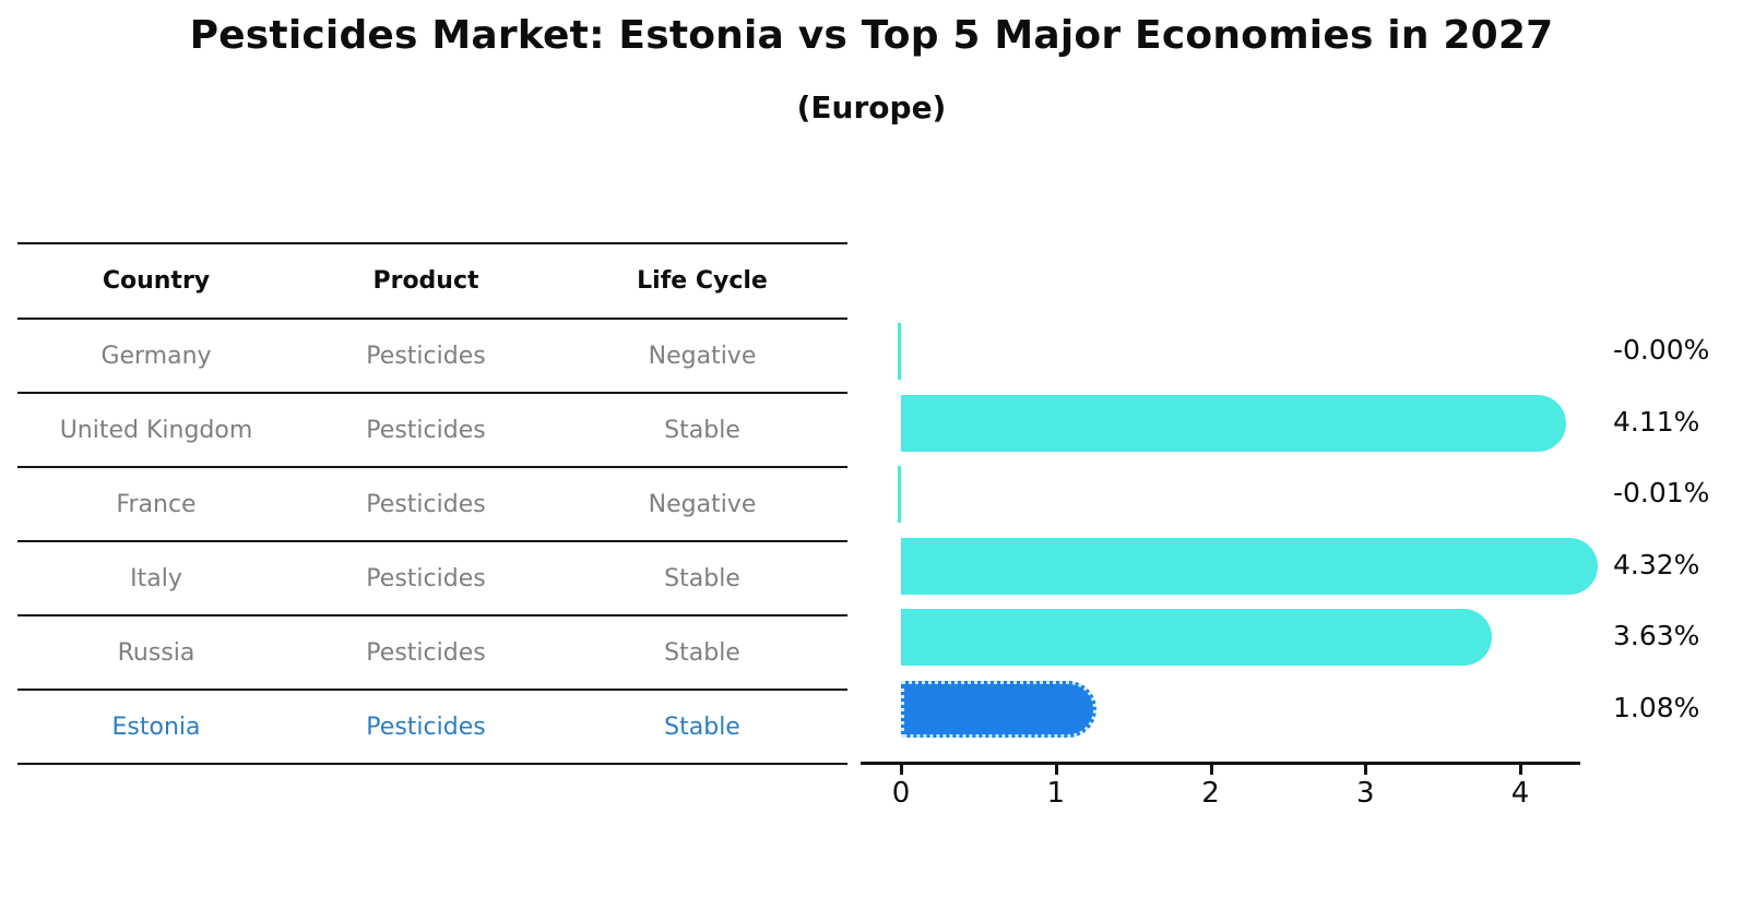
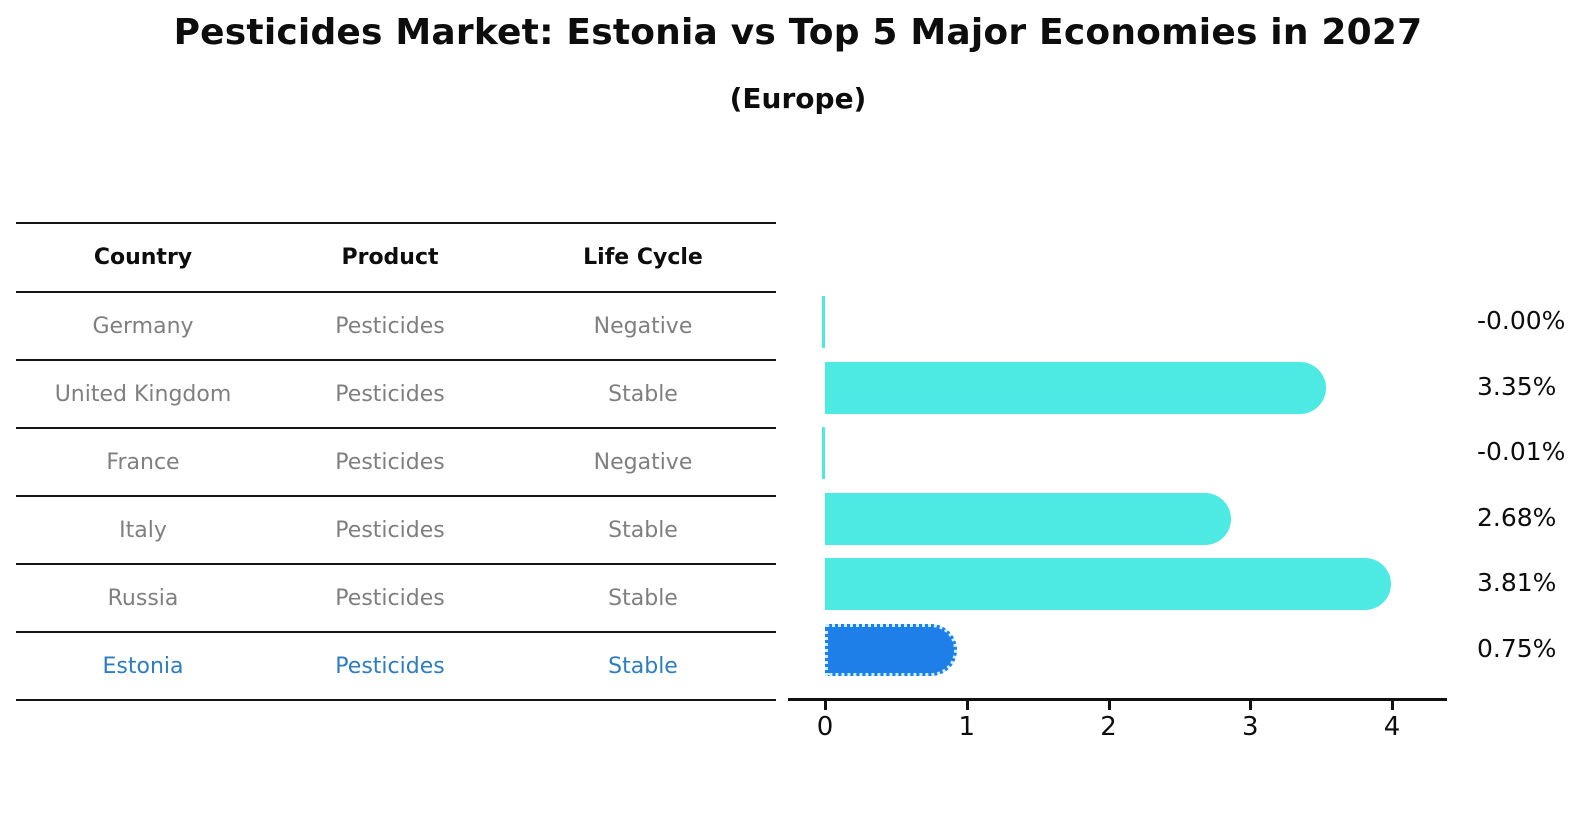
United Kingdom: 4.11% -> 3.35%
Italy: 4.32% -> 2.68%
Russia: 3.63% -> 3.81%
Estonia: 1.08% -> 0.75%
